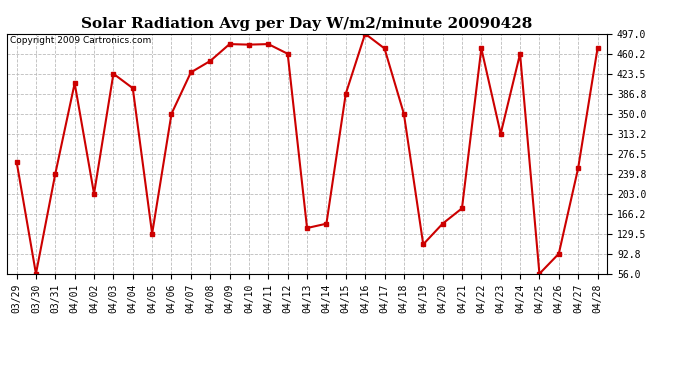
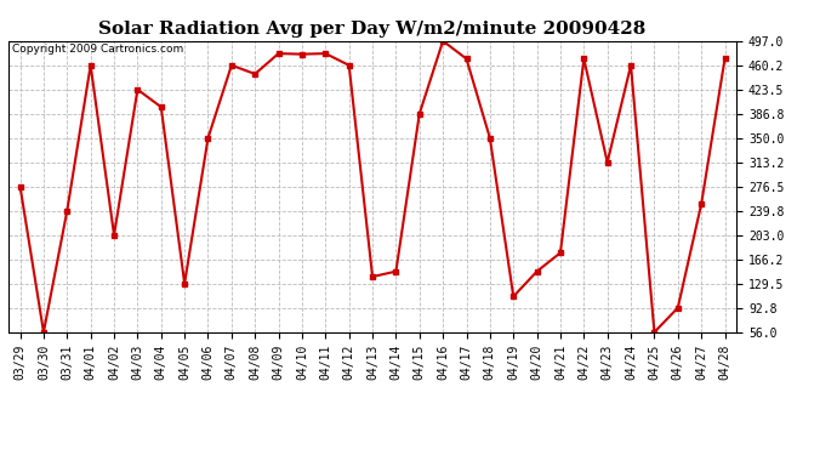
03/29: 262 -> 276
04/01: 406 -> 460
04/07: 426 -> 460
